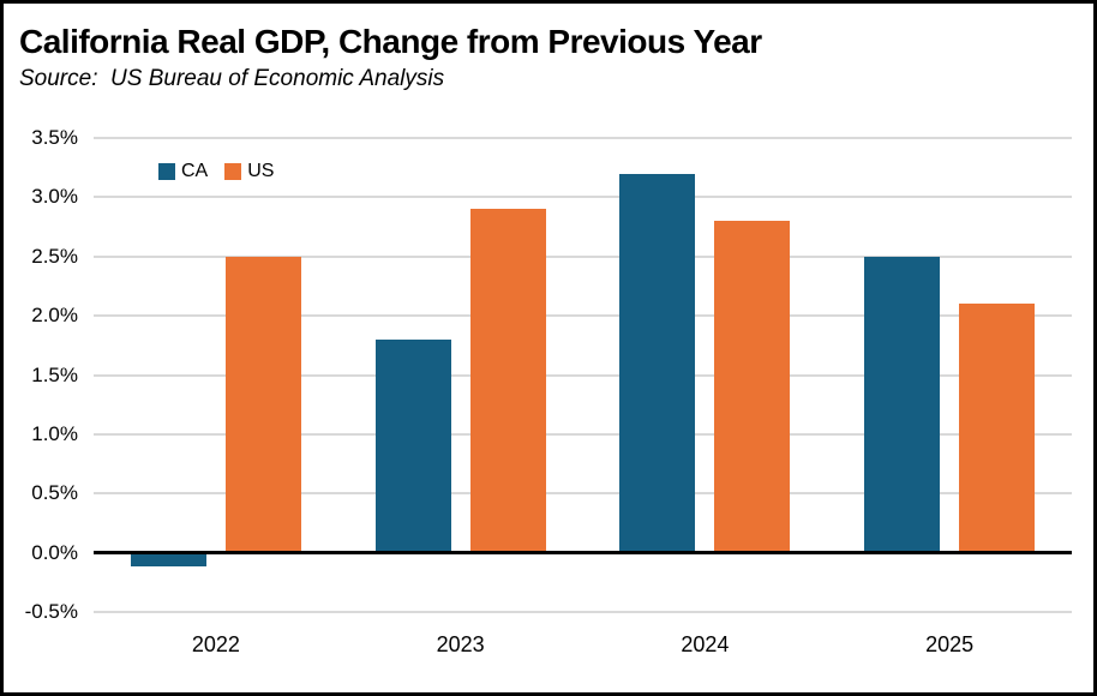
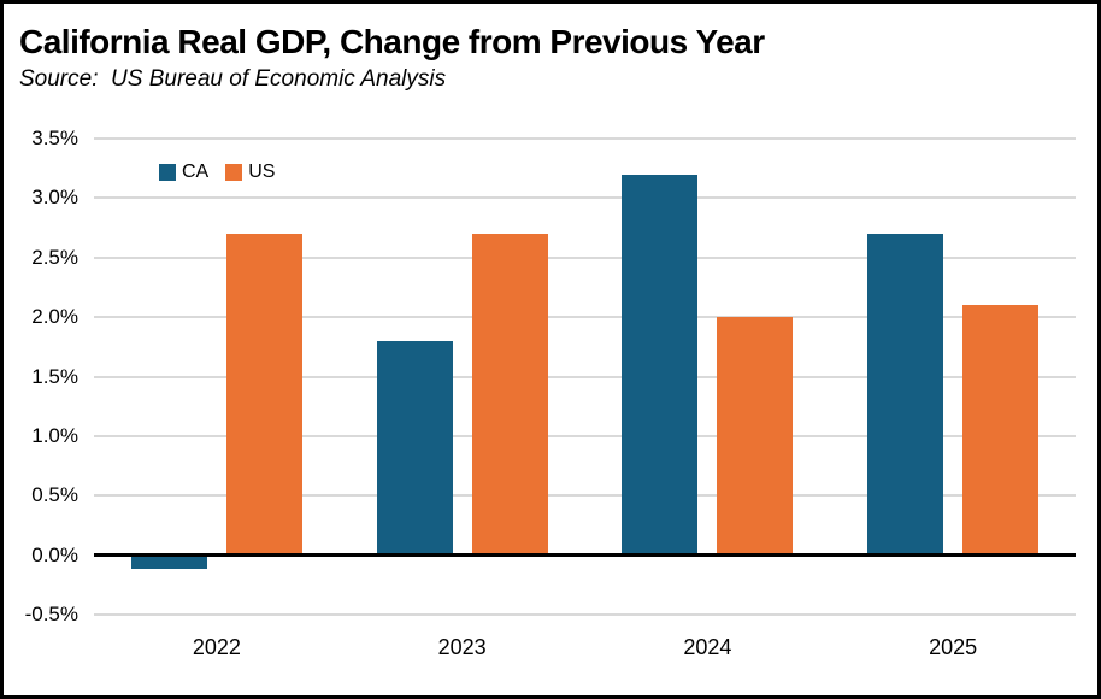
US/2022: 2.5% -> 2.7%
US/2023: 2.9% -> 2.7%
US/2024: 2.8% -> 2.0%
CA/2025: 2.5% -> 2.7%
